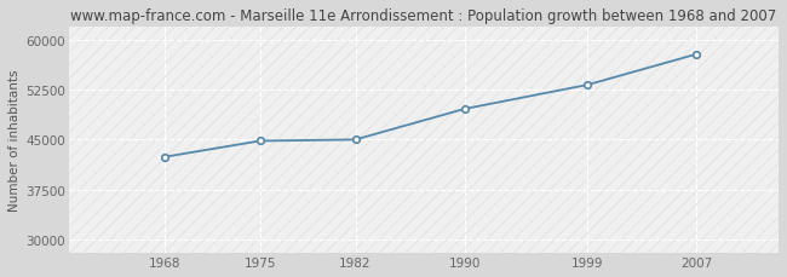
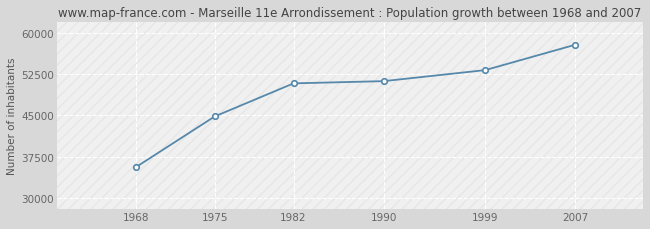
1968: 42400 -> 35600
1982: 45000 -> 50800
1990: 49600 -> 51200
